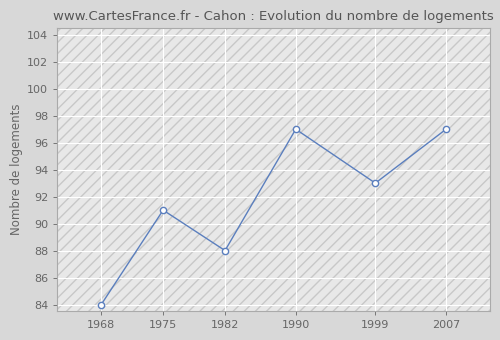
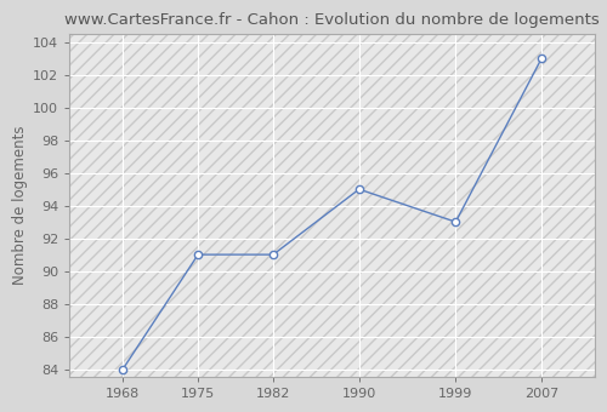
1982: 88 -> 91
1990: 97 -> 95
2007: 97 -> 103
